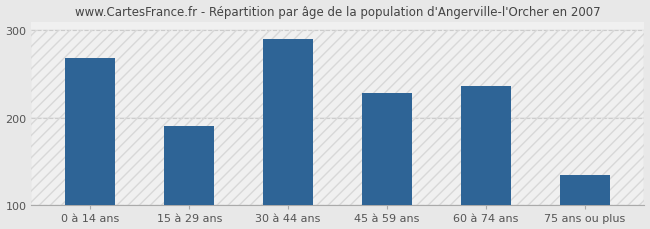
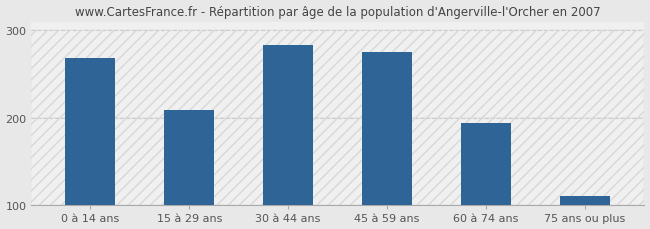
15 à 29 ans: 190 -> 209
30 à 44 ans: 290 -> 283
45 à 59 ans: 228 -> 275
60 à 74 ans: 236 -> 194
75 ans ou plus: 134 -> 110
